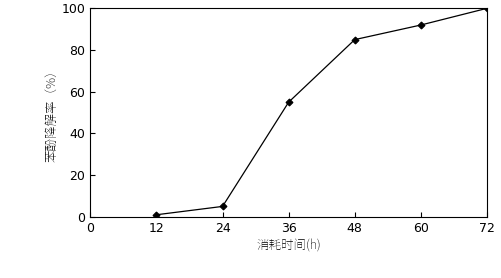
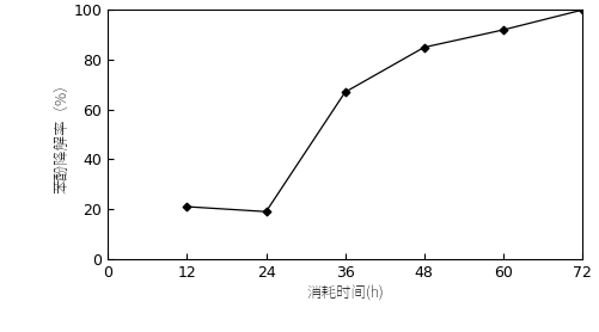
12: 1 -> 21
24: 5 -> 19
36: 55 -> 67
